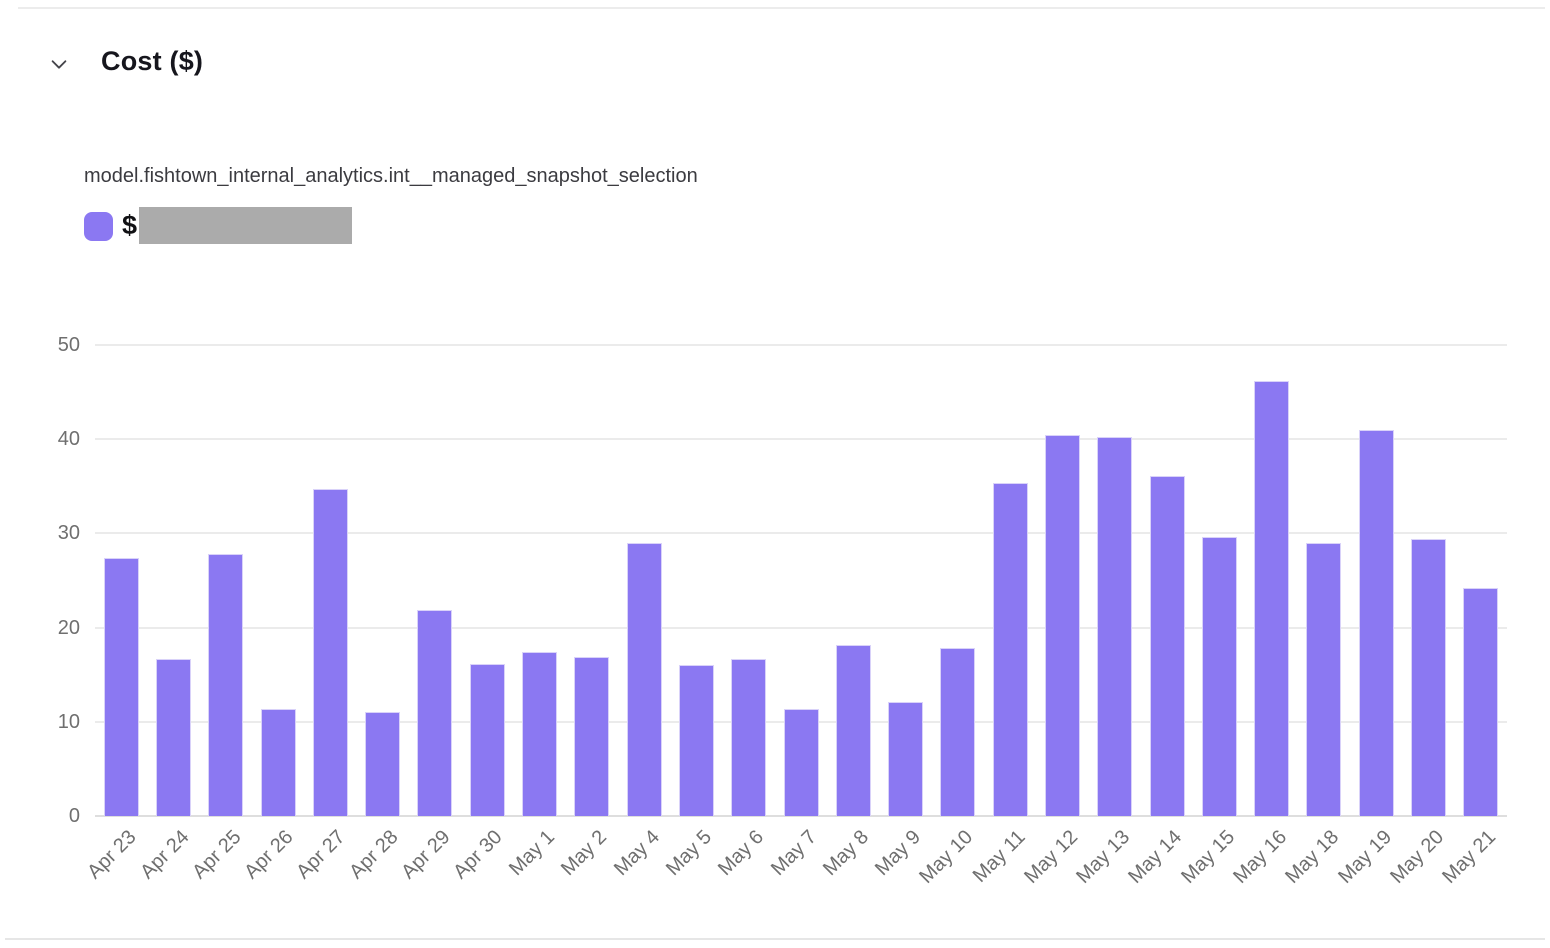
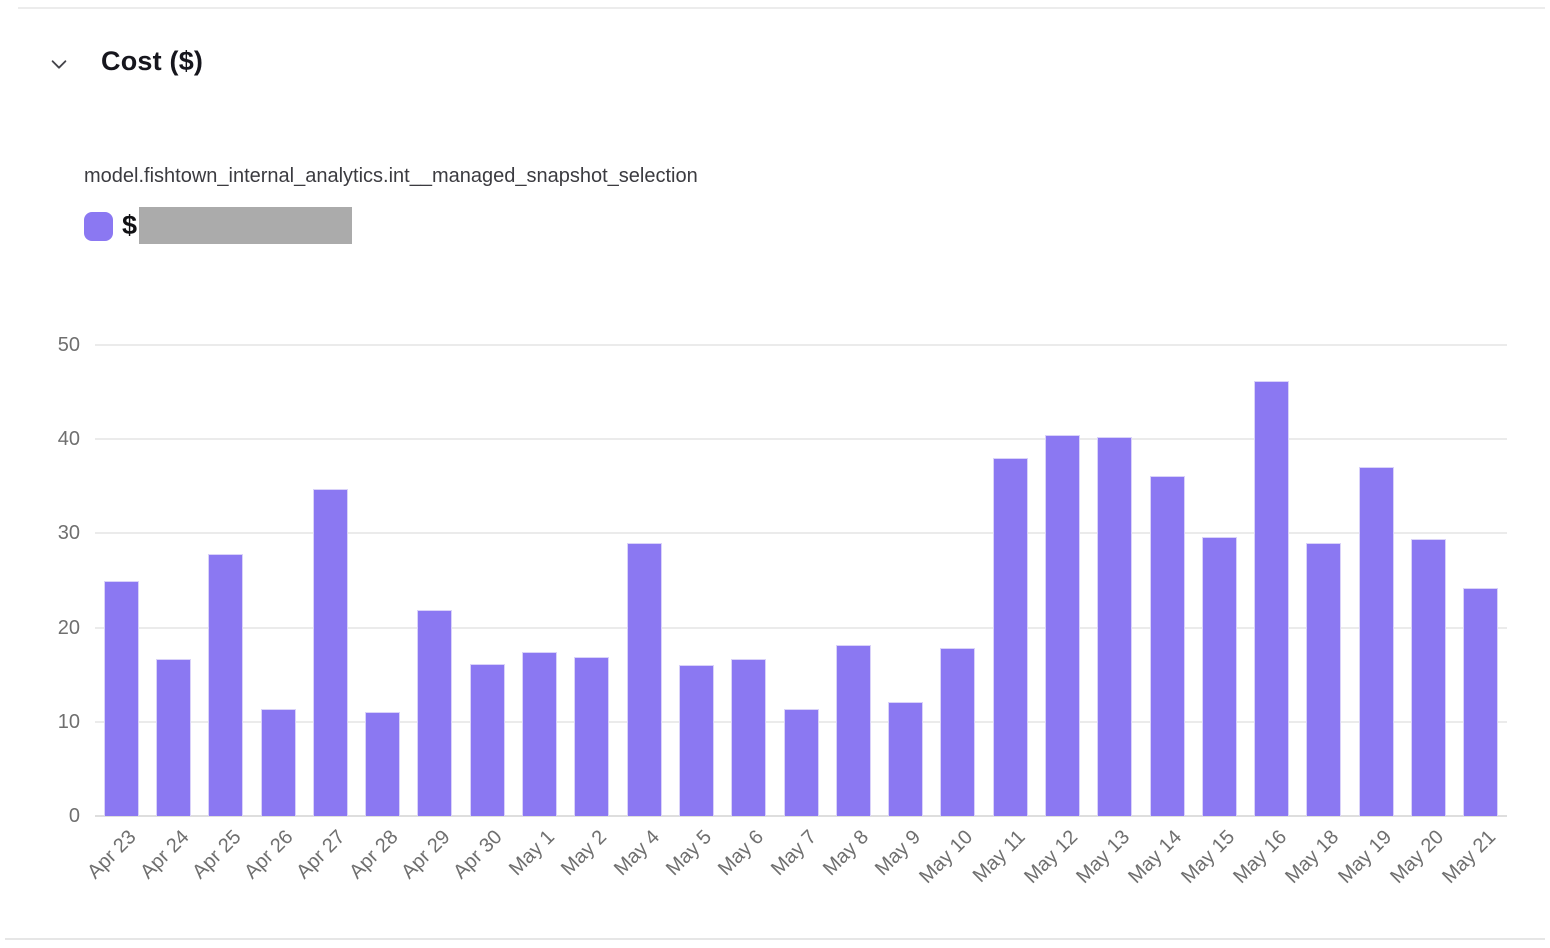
Apr 23: 27 -> 25
May 11: 35 -> 38
May 19: 41 -> 37
